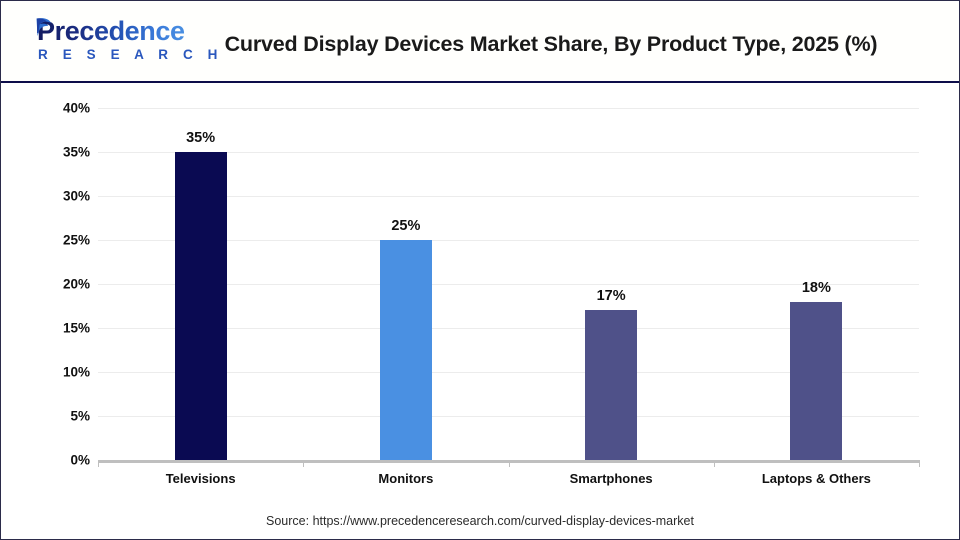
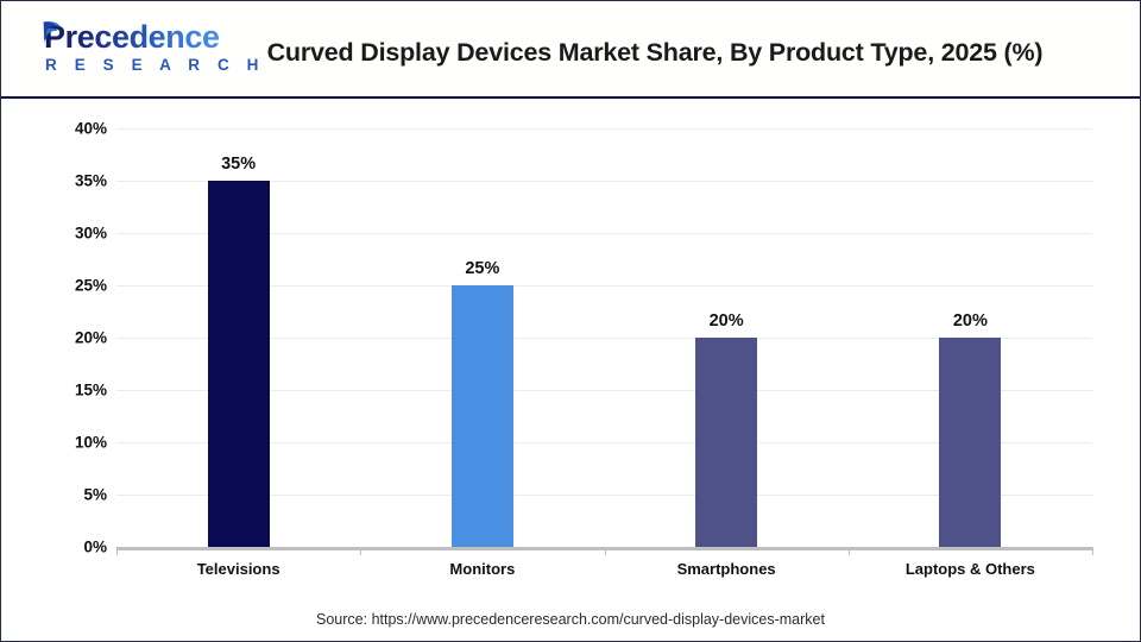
Smartphones: 17% -> 20%
Laptops & Others: 18% -> 20%
